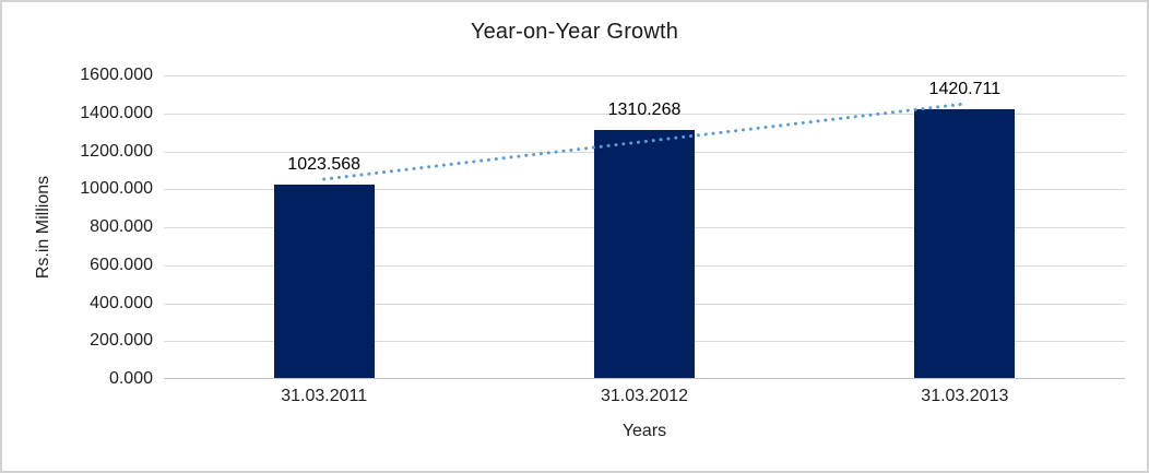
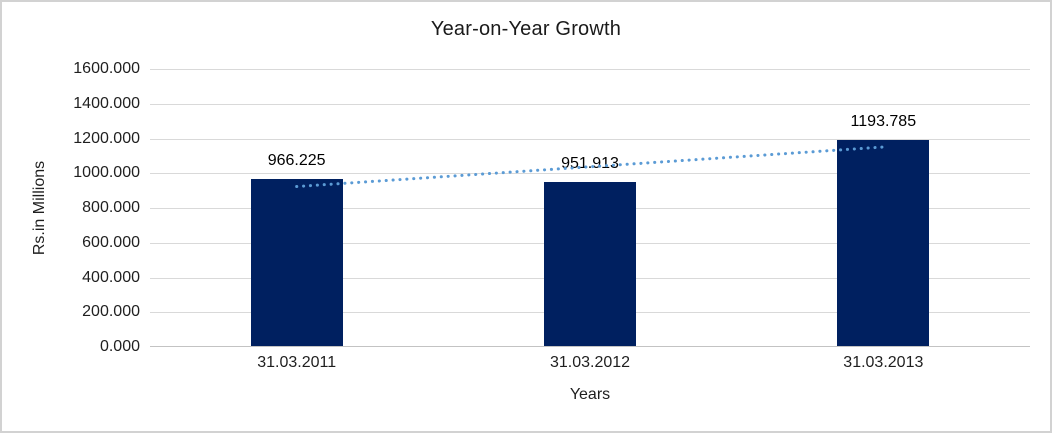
31.03.2011: 1023.568 -> 966.225
31.03.2012: 1310.268 -> 951.913
31.03.2013: 1420.711 -> 1193.785
